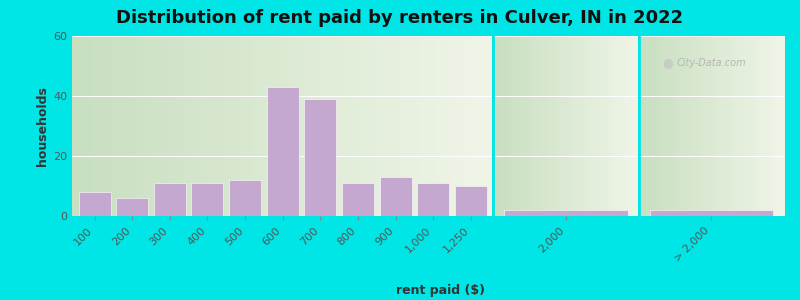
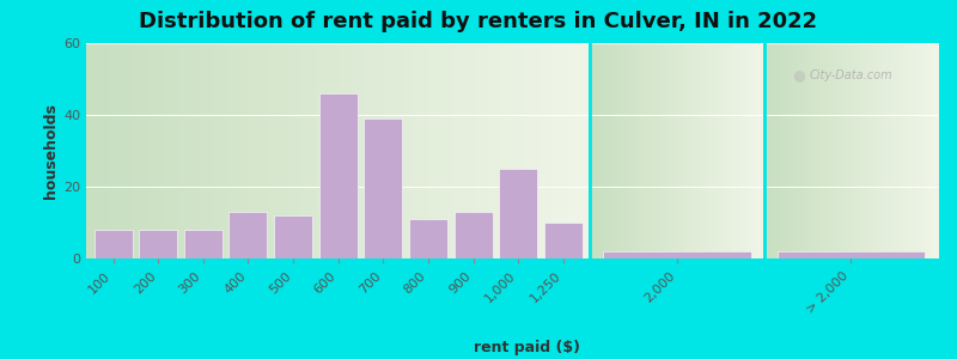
200: 6 -> 8
300: 11 -> 8
400: 11 -> 13
600: 43 -> 46
1,000: 11 -> 25
